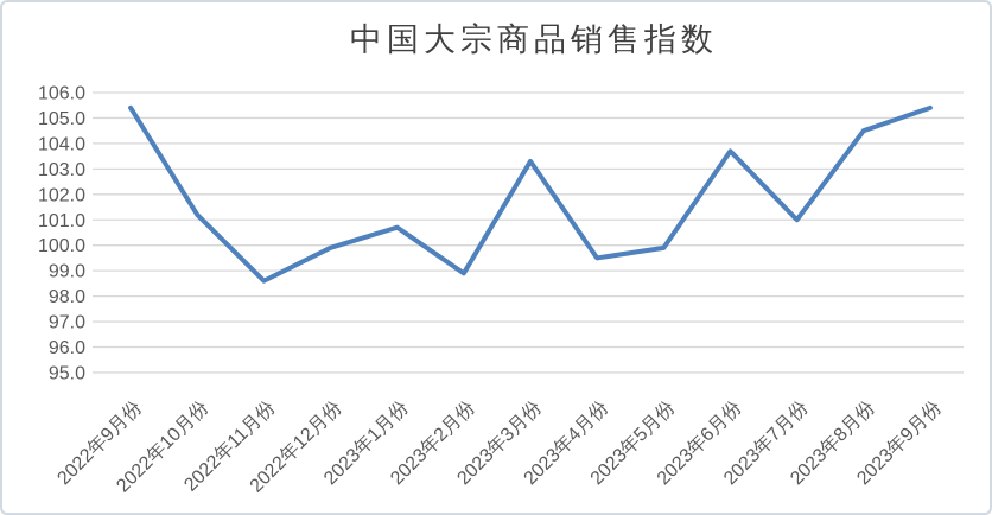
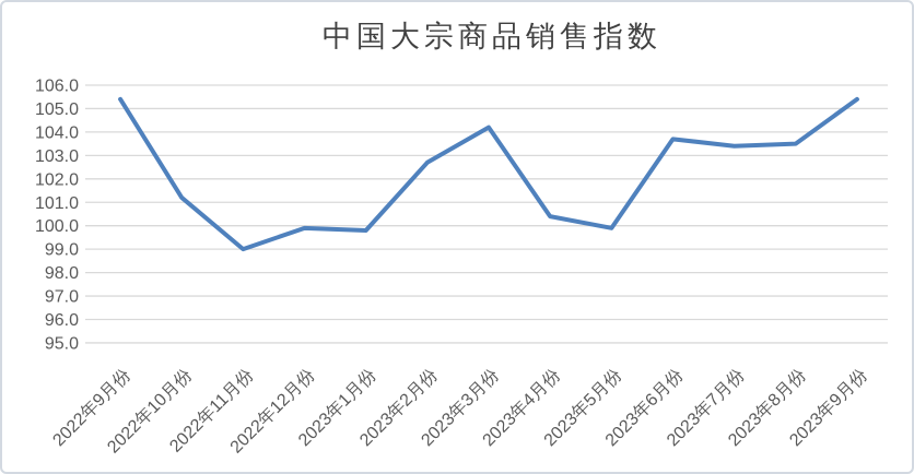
2022年11月份: 98.6 -> 99.0
2023年1月份: 100.7 -> 99.8
2023年2月份: 98.9 -> 102.7
2023年3月份: 103.3 -> 104.2
2023年4月份: 99.5 -> 100.4
2023年7月份: 101.0 -> 103.4
2023年8月份: 104.5 -> 103.5
